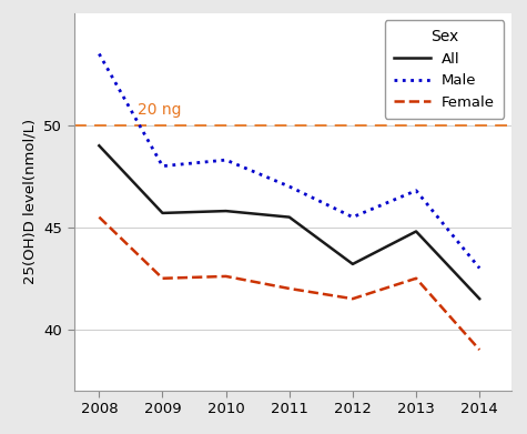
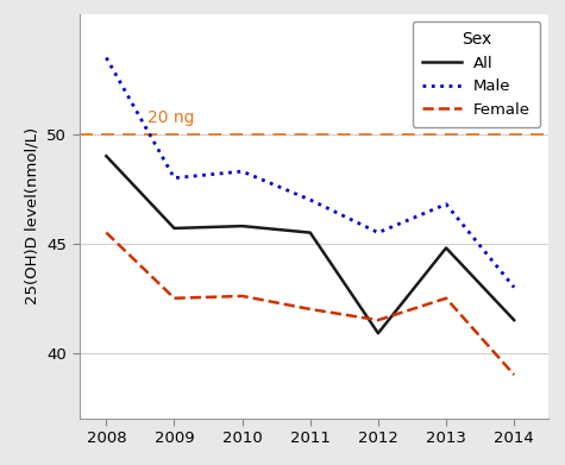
All/2012: 43.2 -> 40.9
